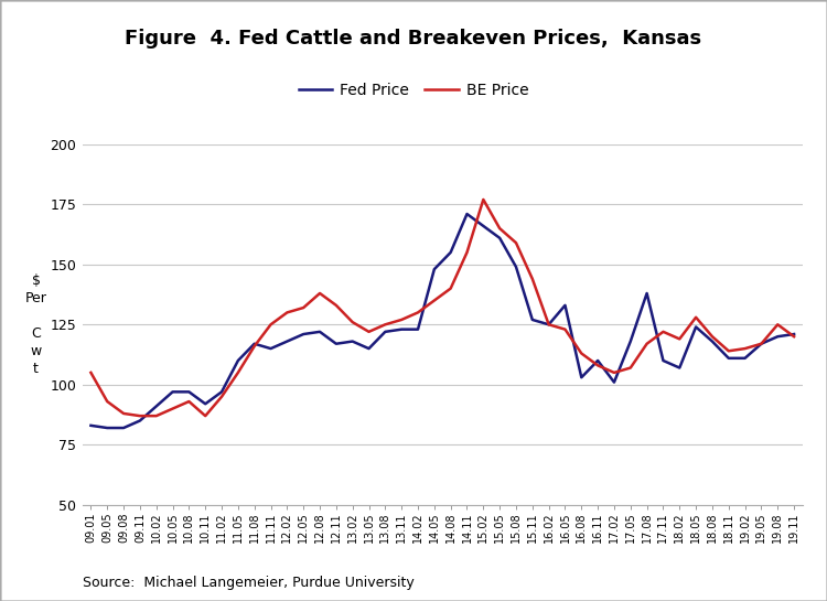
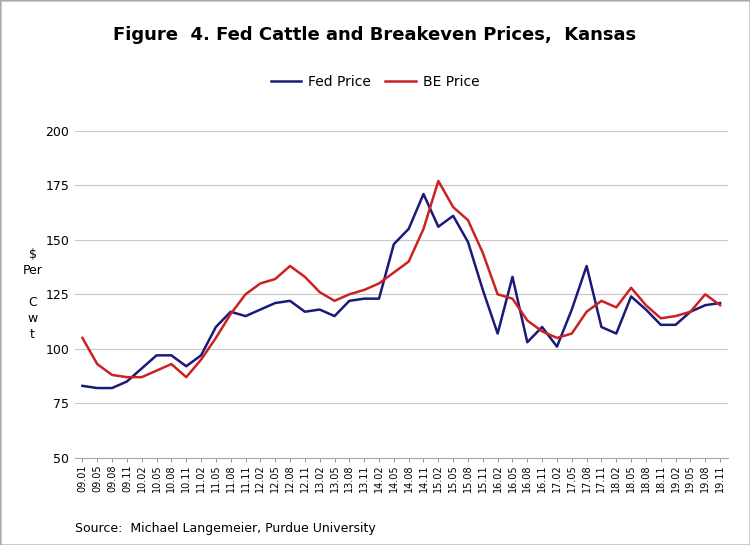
Fed Price/15.02: 166 -> 156
Fed Price/16.02: 125 -> 107
